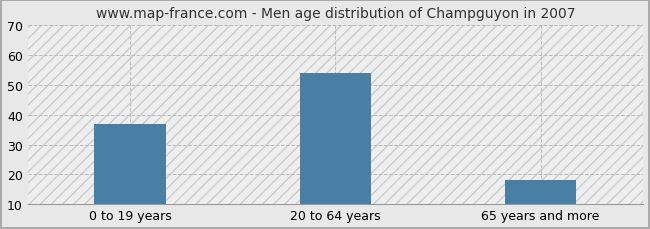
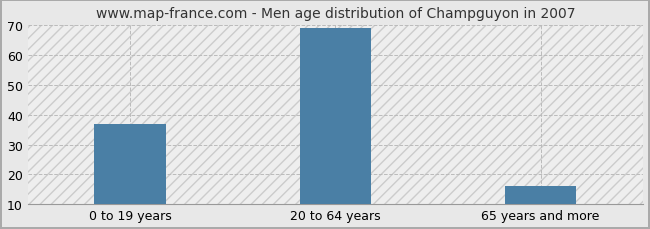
20 to 64 years: 54 -> 69
65 years and more: 18 -> 16
